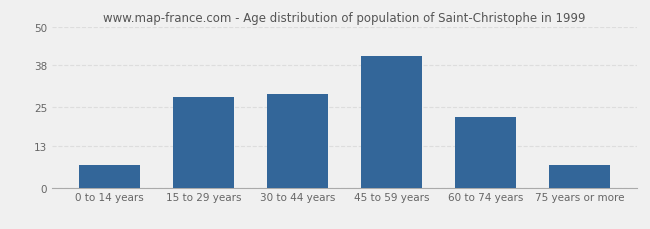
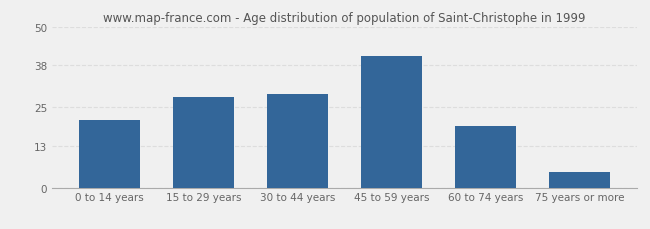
0 to 14 years: 7 -> 21
60 to 74 years: 22 -> 19
75 years or more: 7 -> 5
